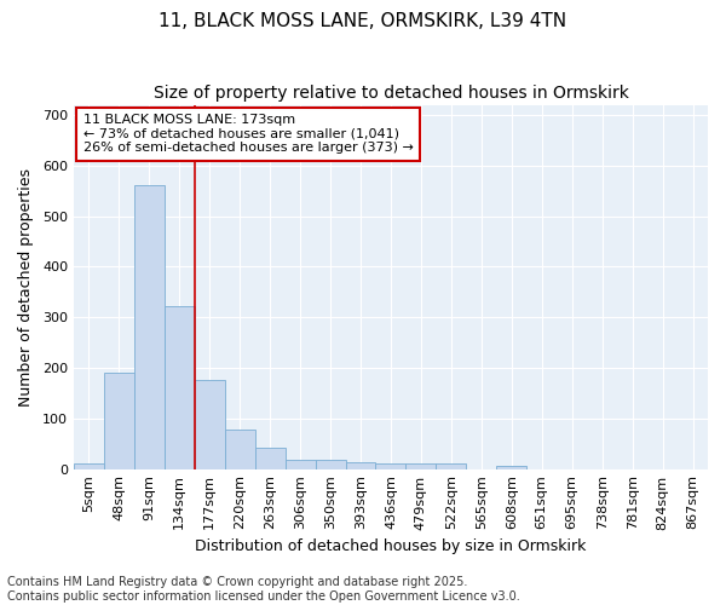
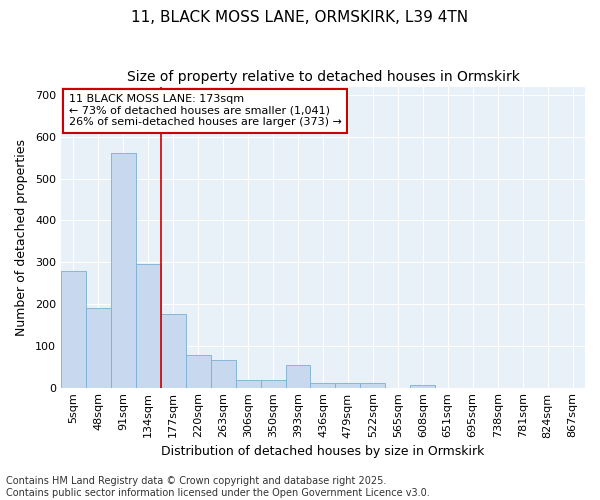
5sqm: 10 -> 280
134sqm: 323 -> 295
263sqm: 43 -> 65
393sqm: 13 -> 55
